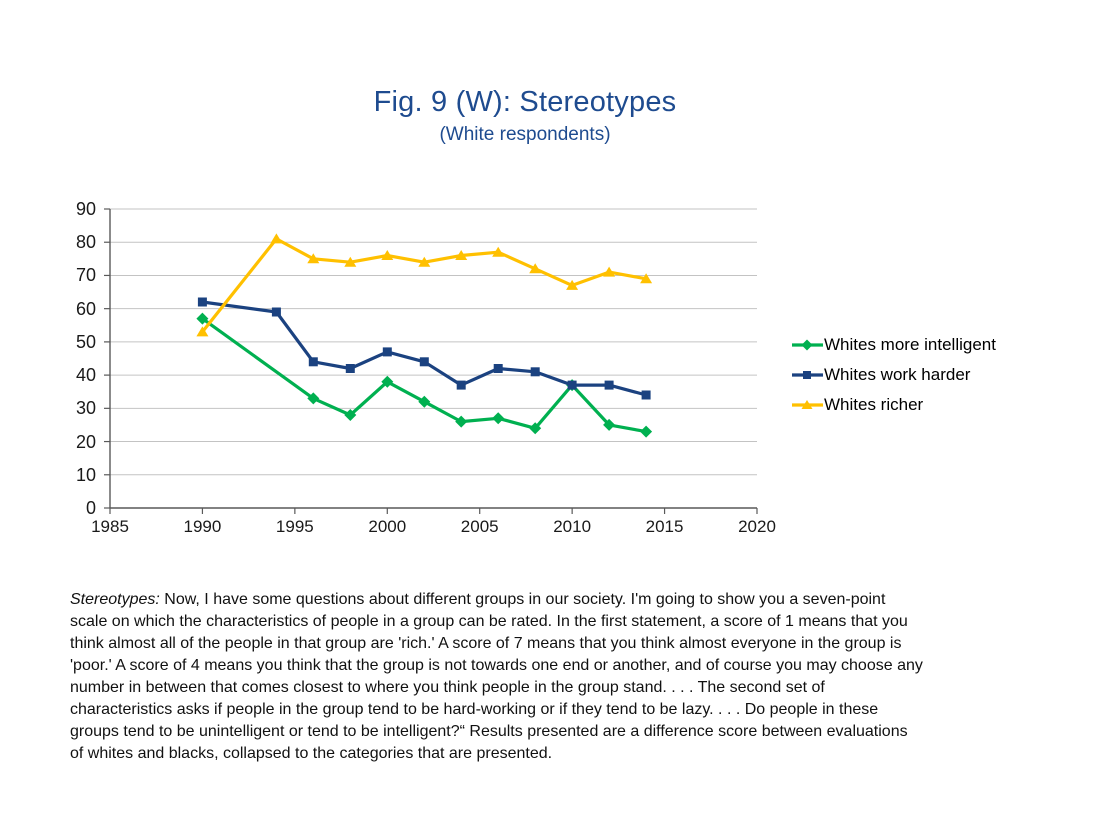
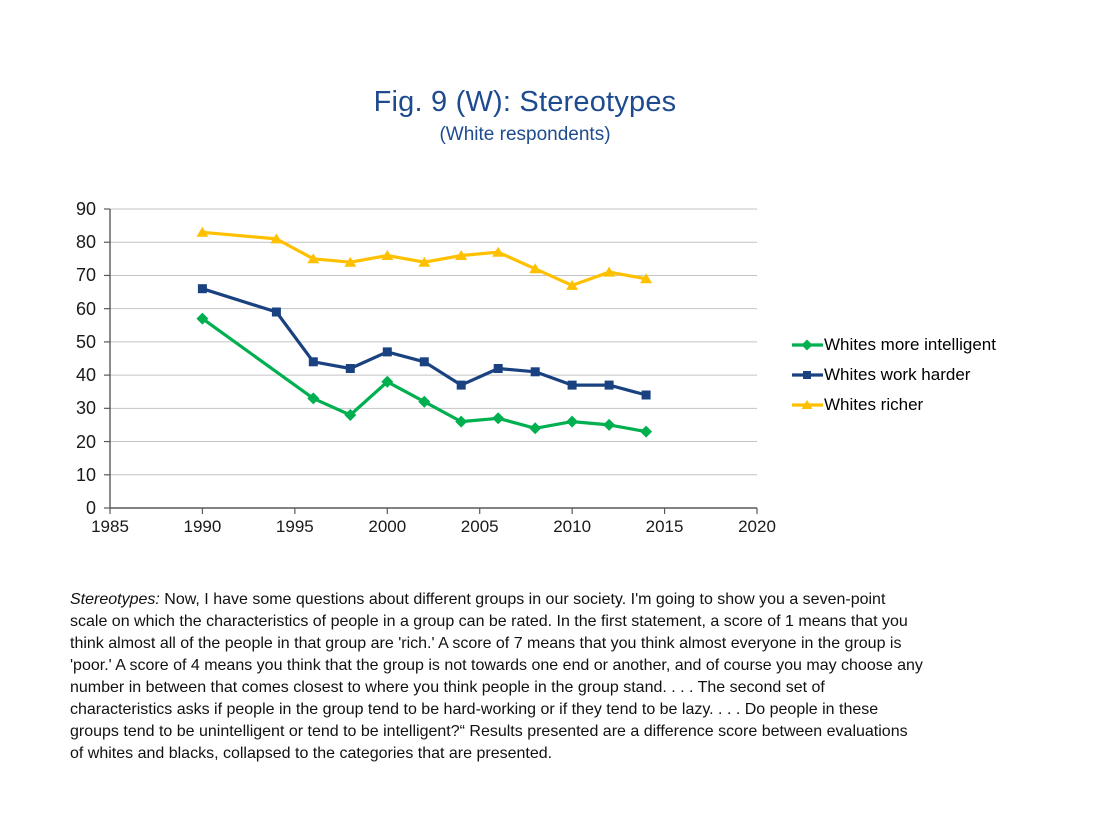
Whites work harder/1990: 62 -> 66
Whites richer/1990: 53 -> 83
Whites more intelligent/2010: 37 -> 26
